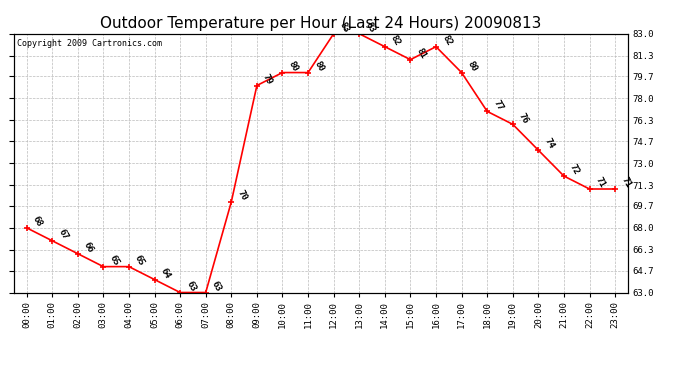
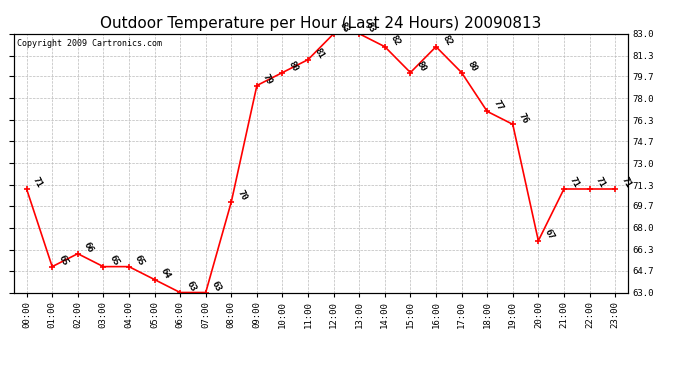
00:00: 68 -> 71
01:00: 67 -> 65
11:00: 80 -> 81
15:00: 81 -> 80
20:00: 74 -> 67
21:00: 72 -> 71
